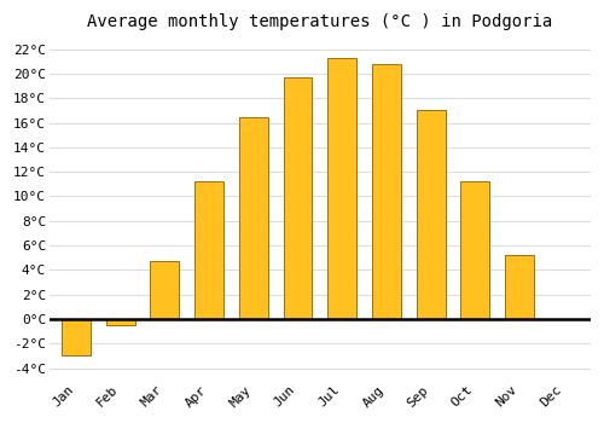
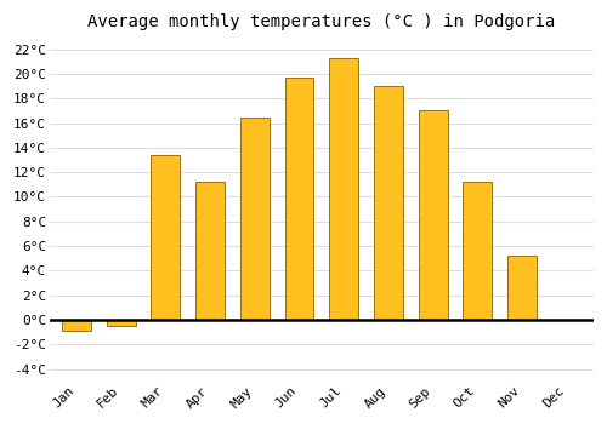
Jan: -3.0°C -> -0.9°C
Mar: 4.7°C -> 13.4°C
Aug: 20.8°C -> 19.0°C
